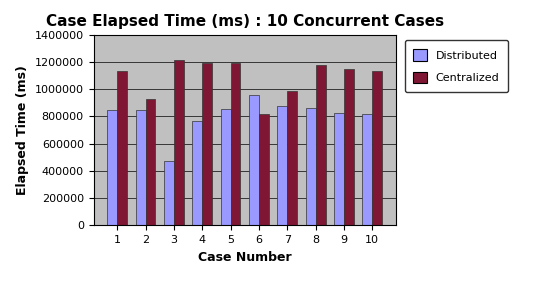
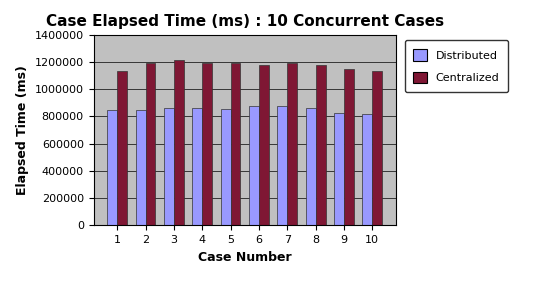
Centralized/2: 930000 -> 1190000
Distributed/3: 470000 -> 860000
Distributed/4: 770000 -> 860000
Distributed/6: 960000 -> 880000
Centralized/6: 820000 -> 1180000
Centralized/7: 990000 -> 1200000
